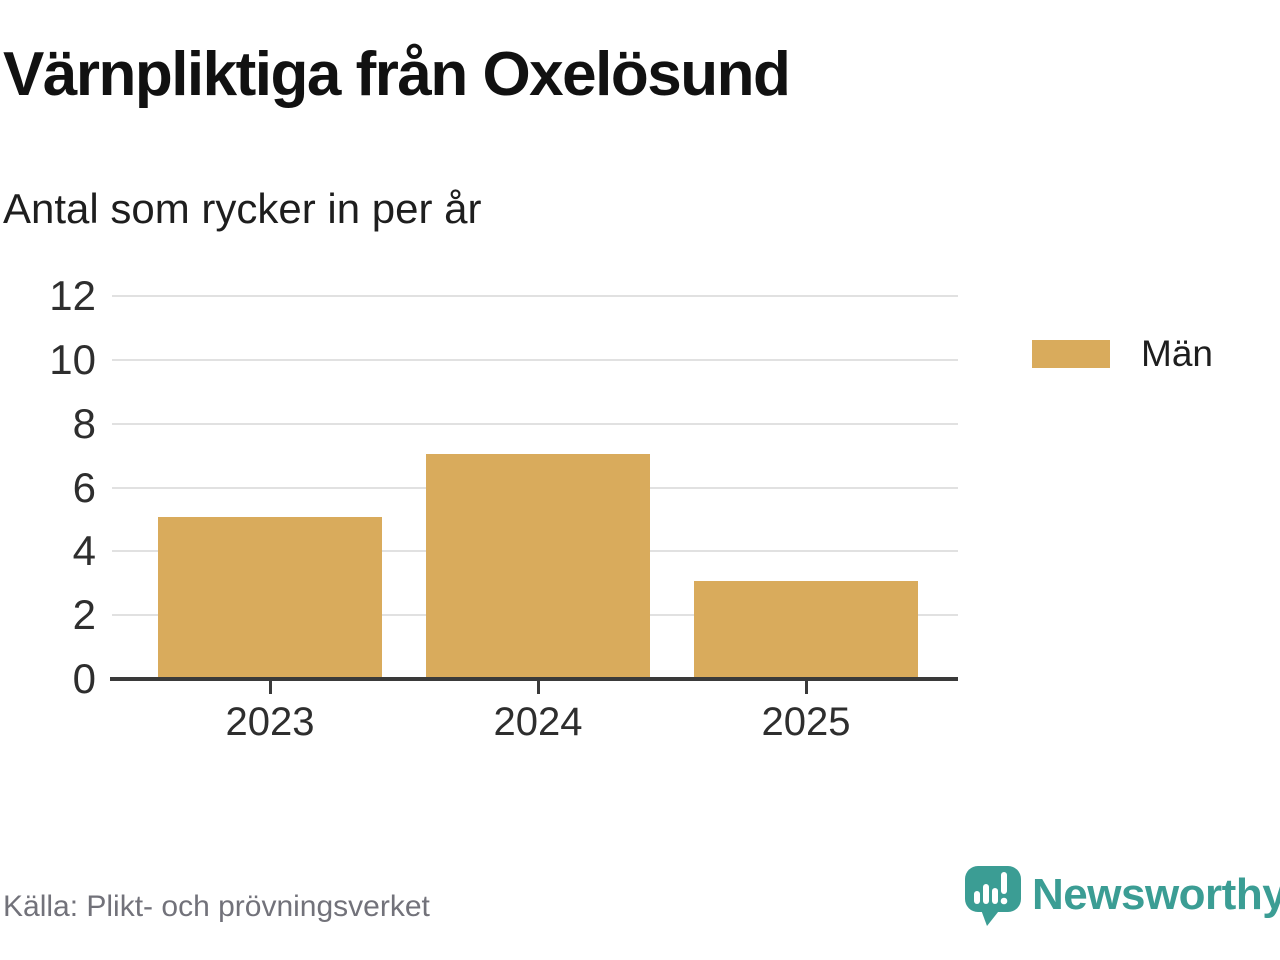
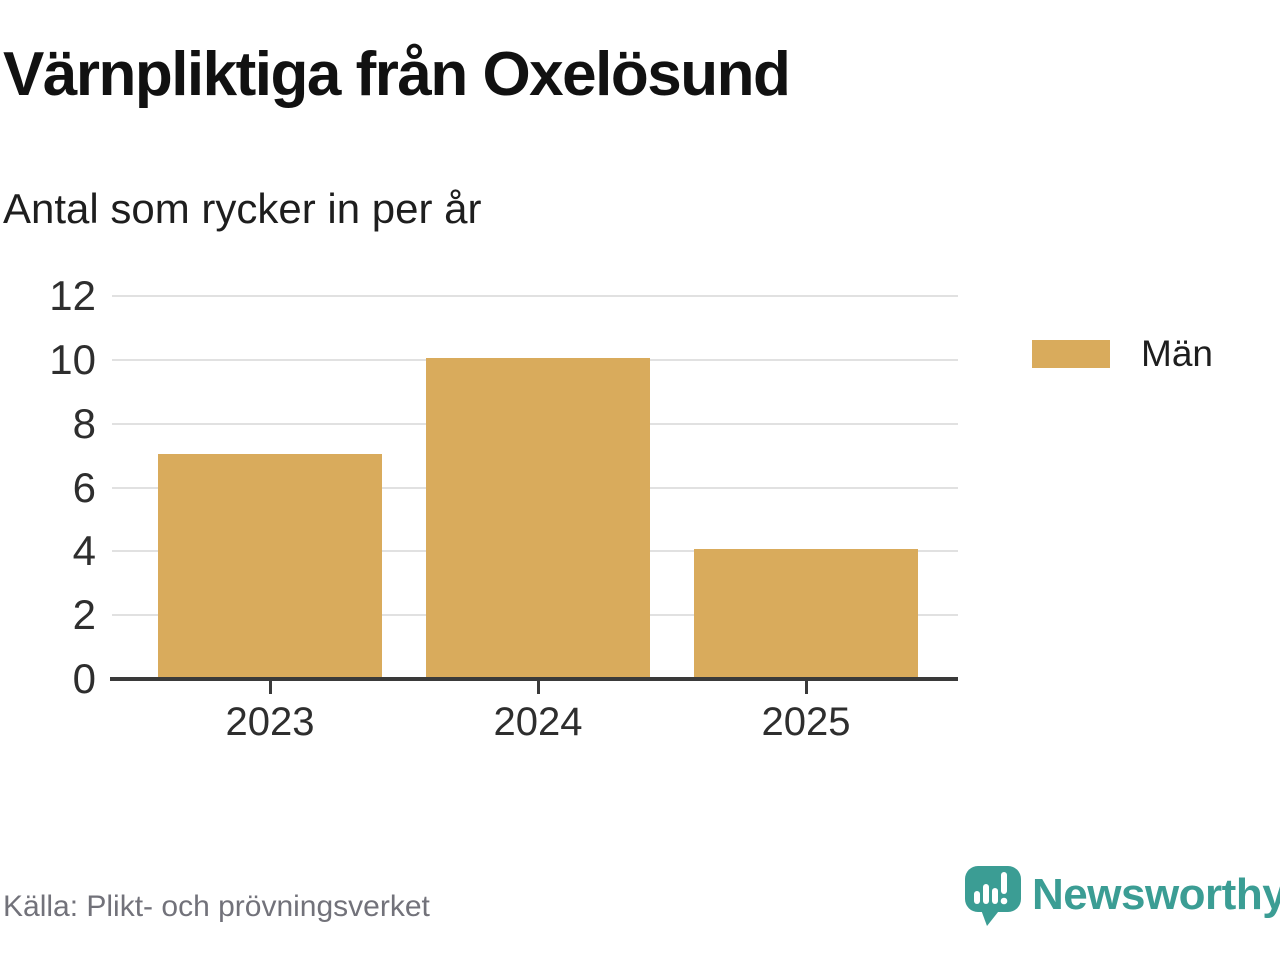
2023: 5 -> 7
2024: 7 -> 10
2025: 3 -> 4
